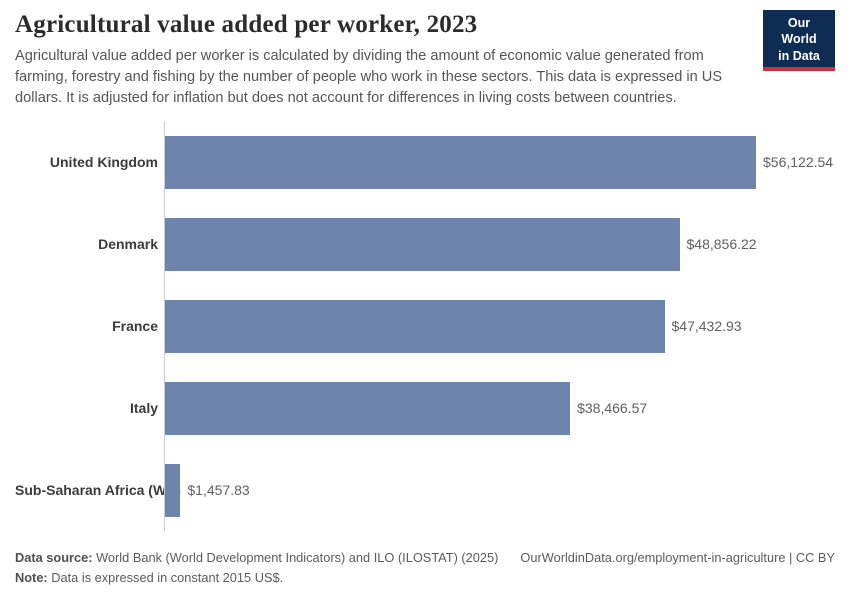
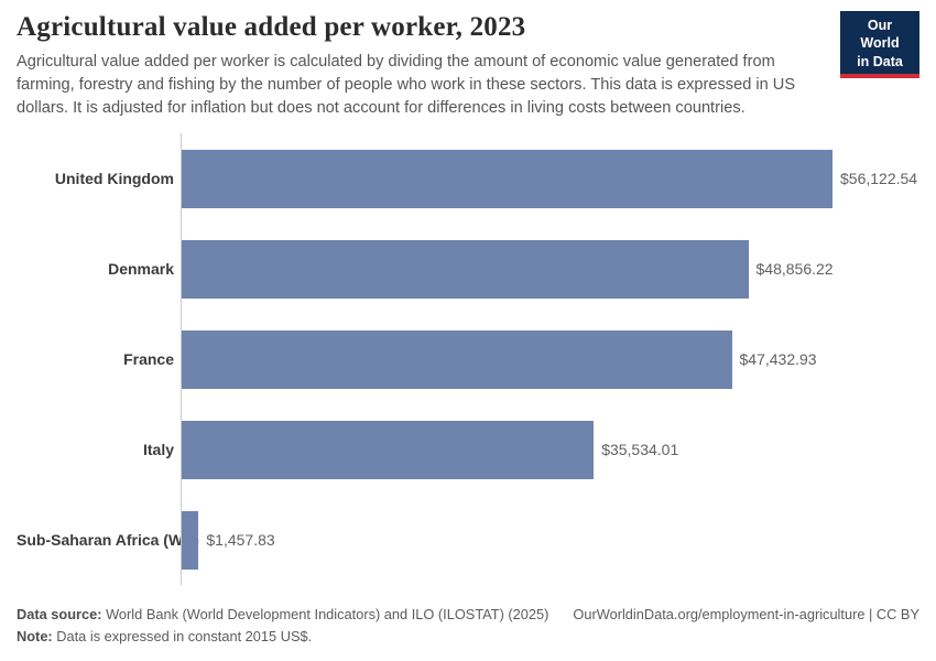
Italy: $38,466.57 -> $35,534.01
